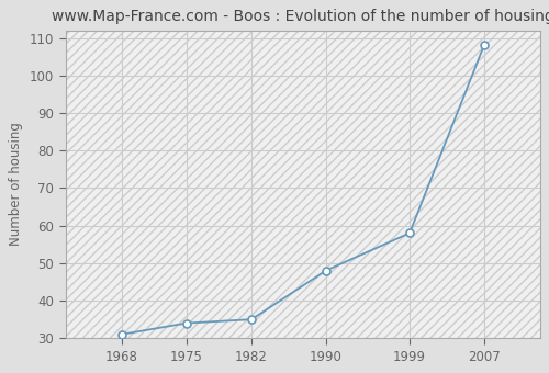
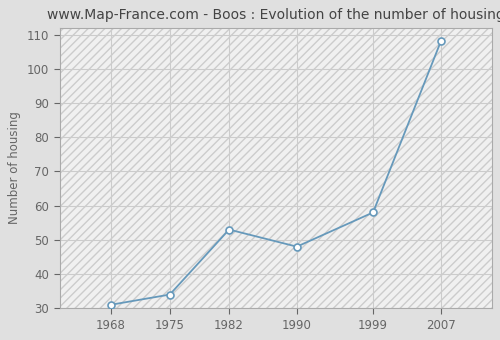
1982: 35 -> 53
